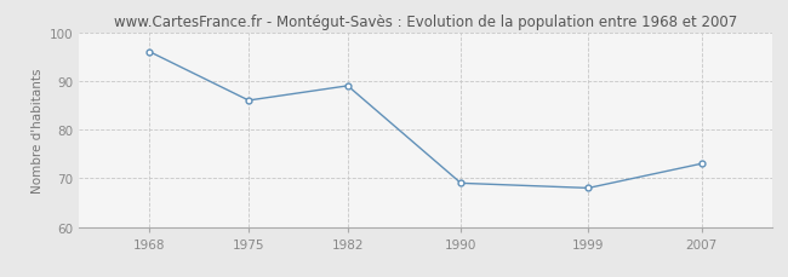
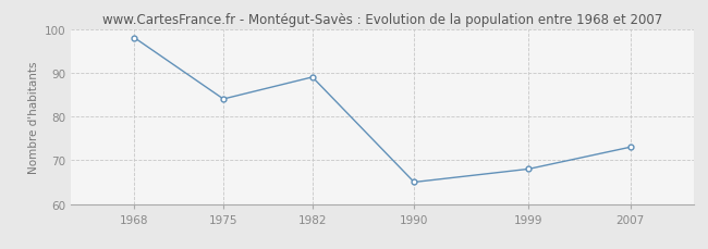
1968: 96 -> 98
1975: 86 -> 84
1990: 69 -> 65
